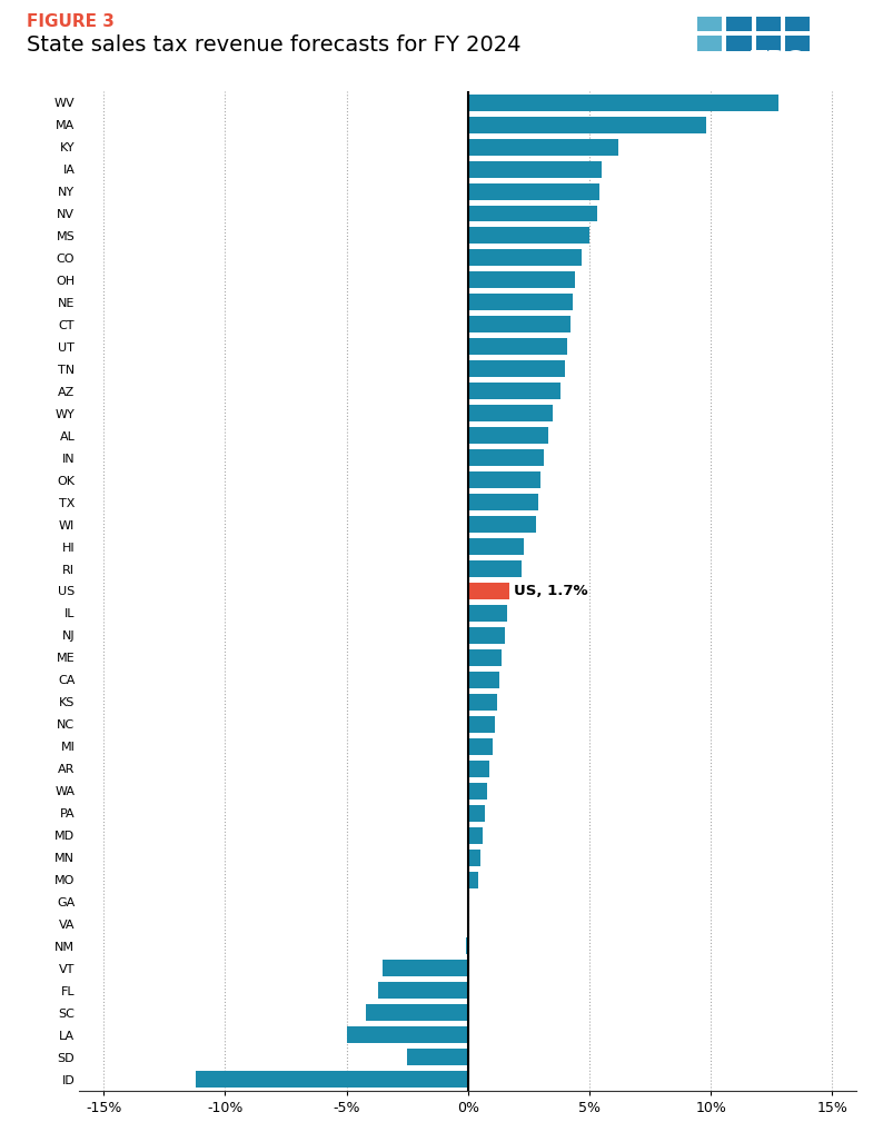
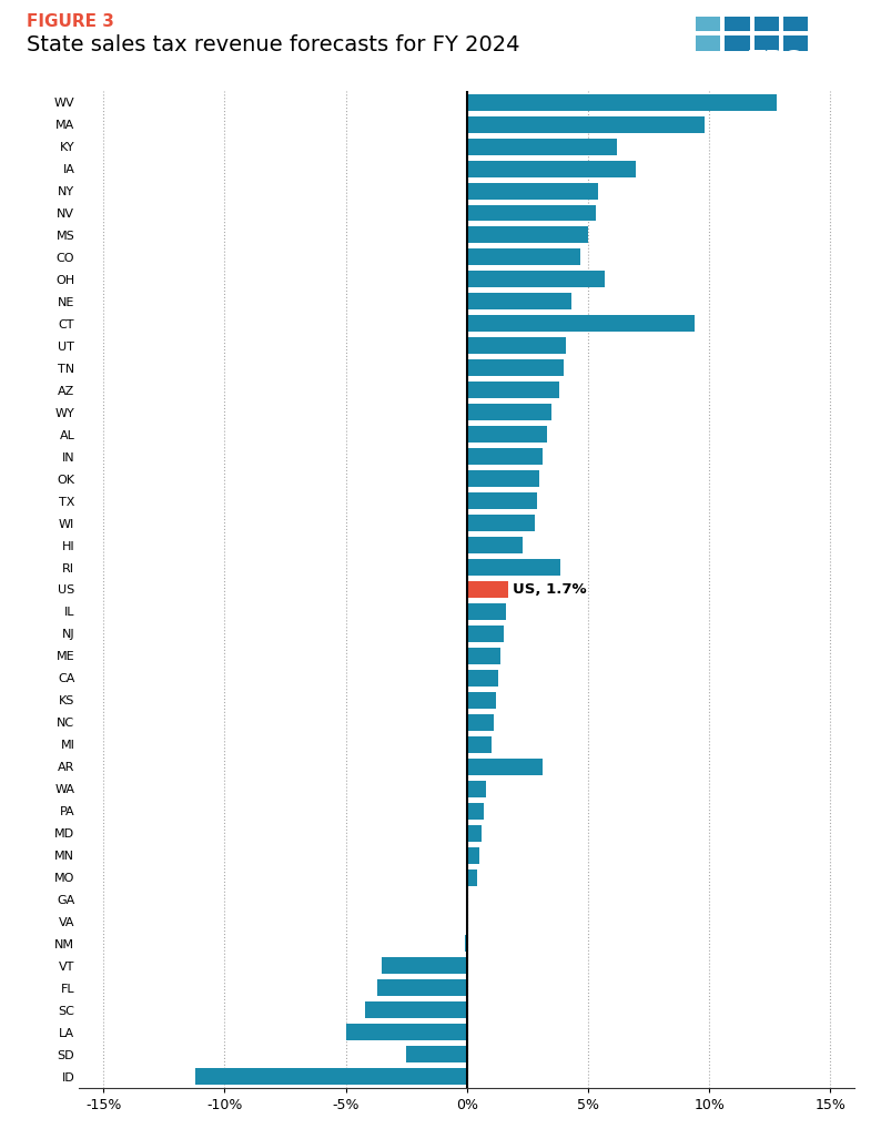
IA: 5.50% -> 6.95%
OH: 4.40% -> 5.70%
CT: 4.20% -> 9.40%
RI: 2.20% -> 3.85%
AR: 0.90% -> 3.10%
